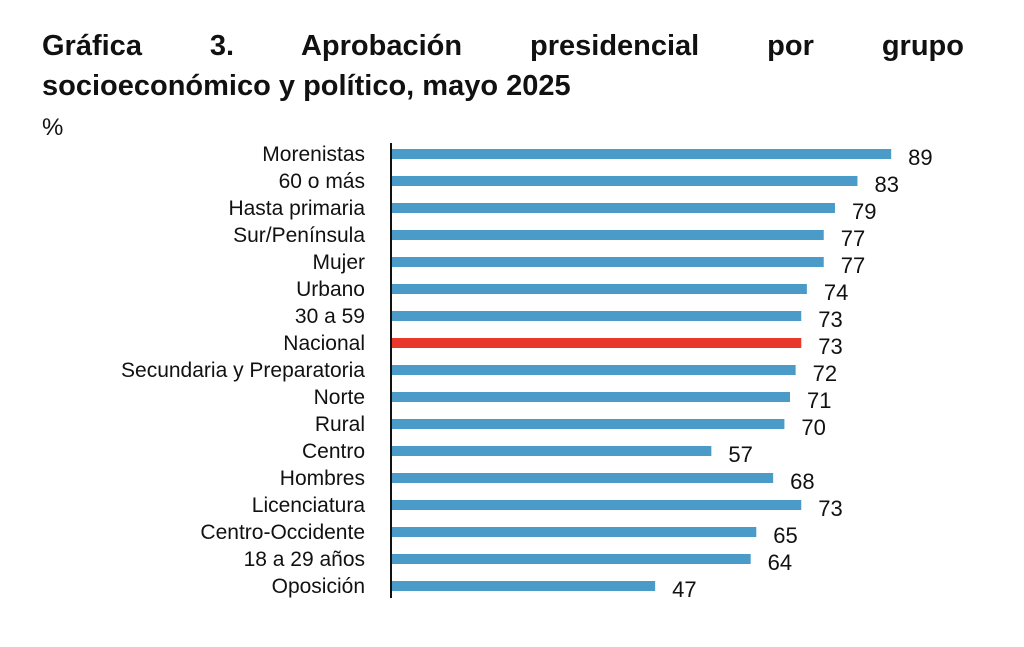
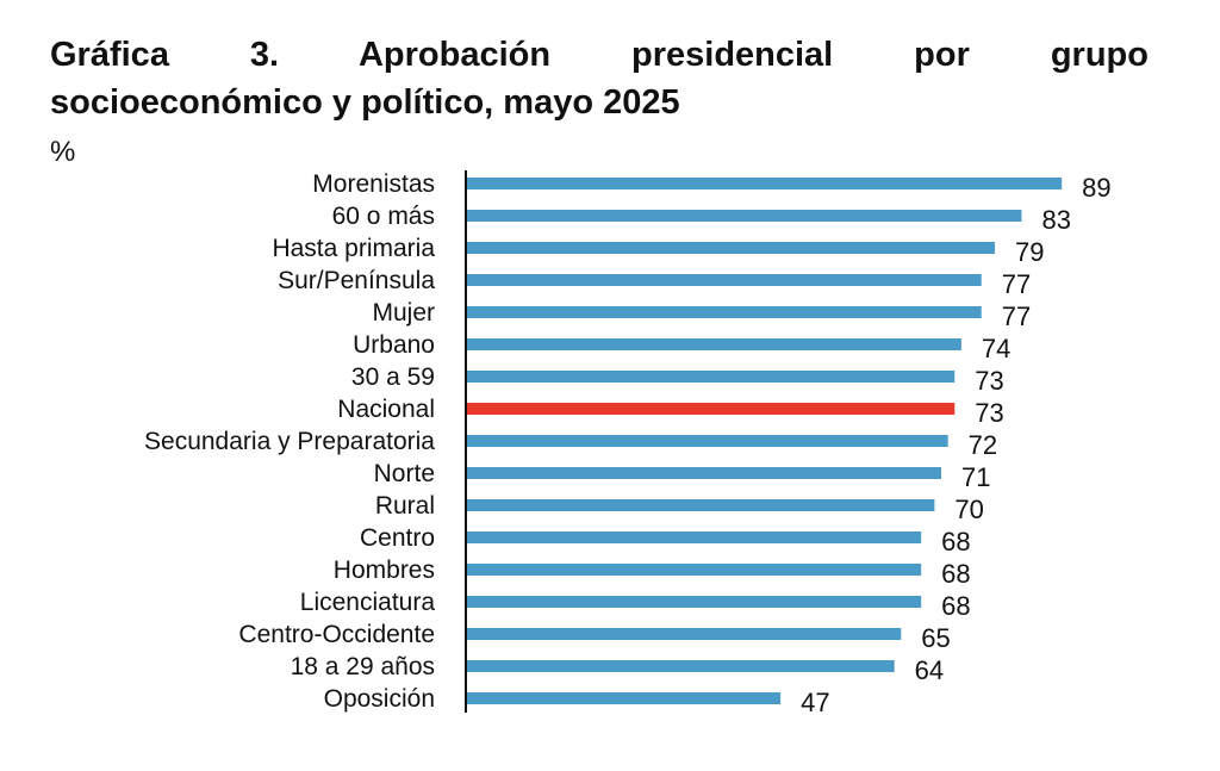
Centro: 57 -> 68
Licenciatura: 73 -> 68
